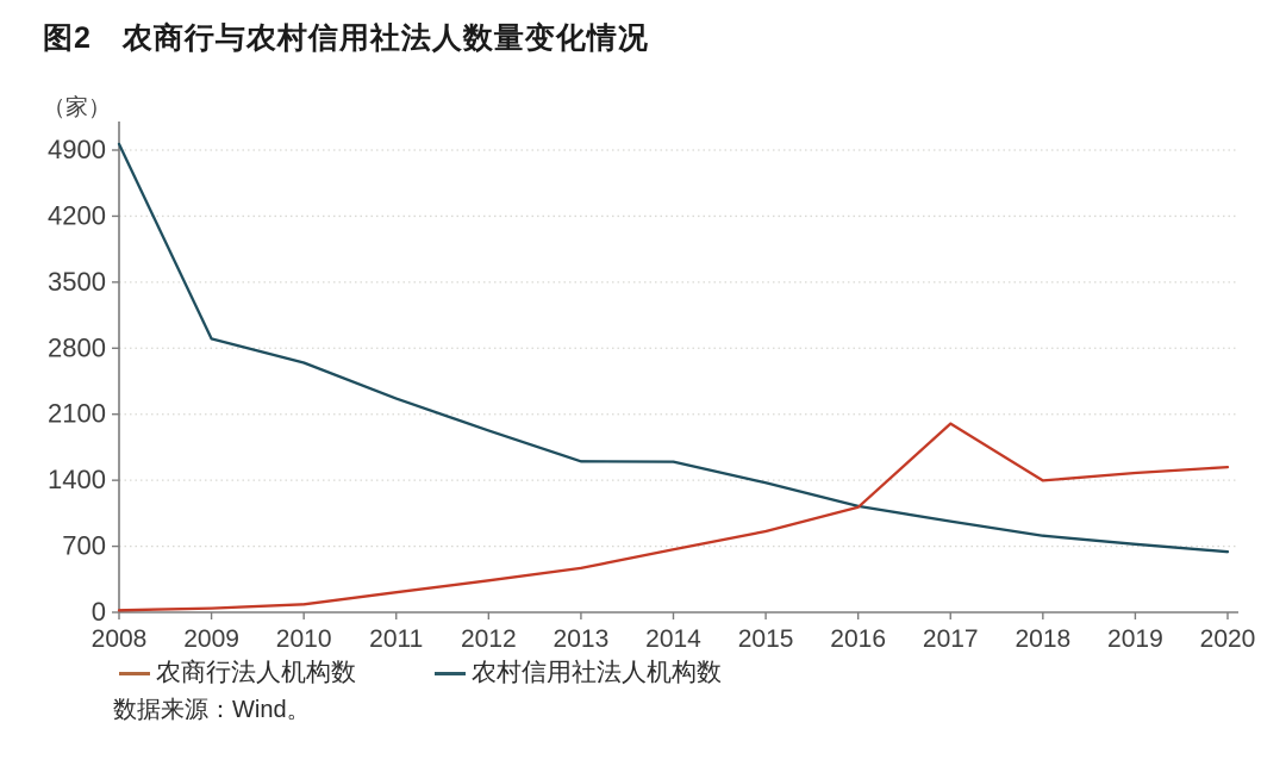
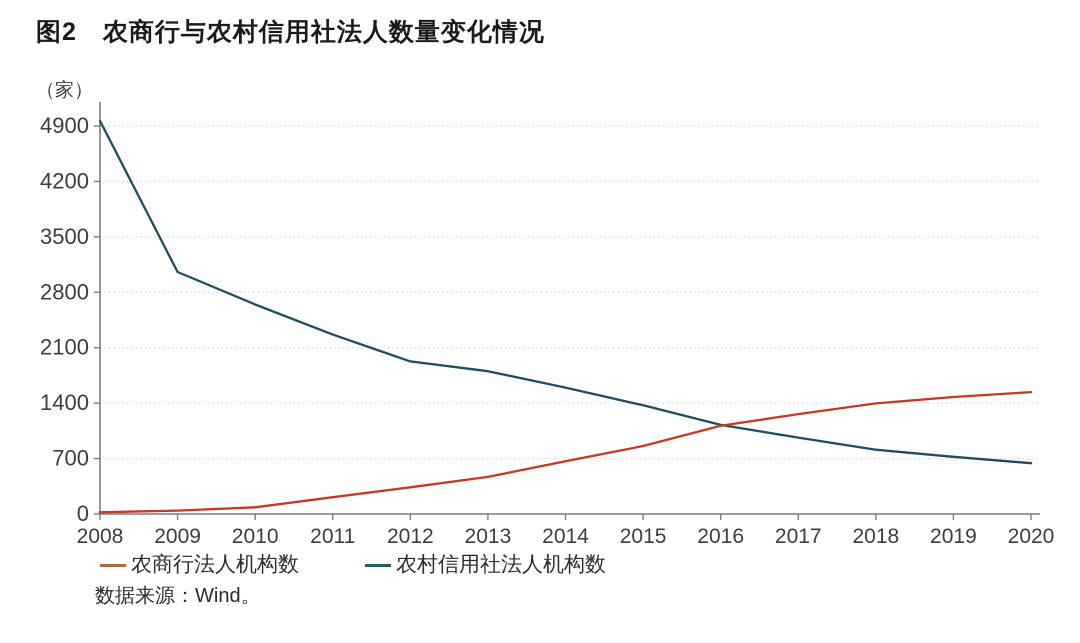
农村信用社法人机构数/2009: 2900 -> 3100
农村信用社法人机构数/2013: 1600 -> 1800
农商行法人机构数/2017: 2000 -> 1300
